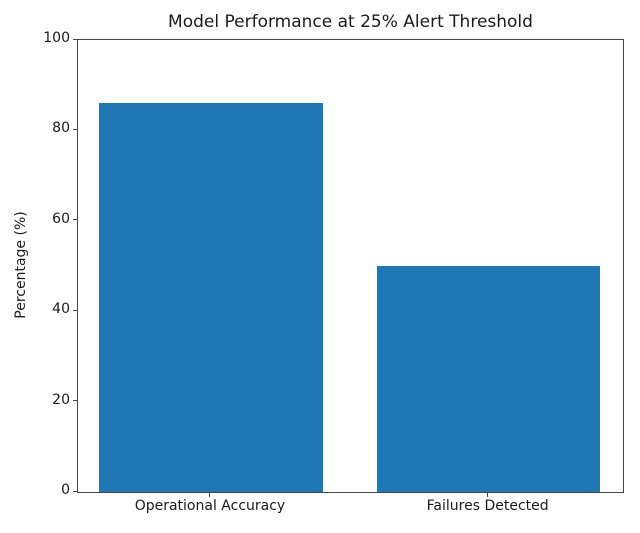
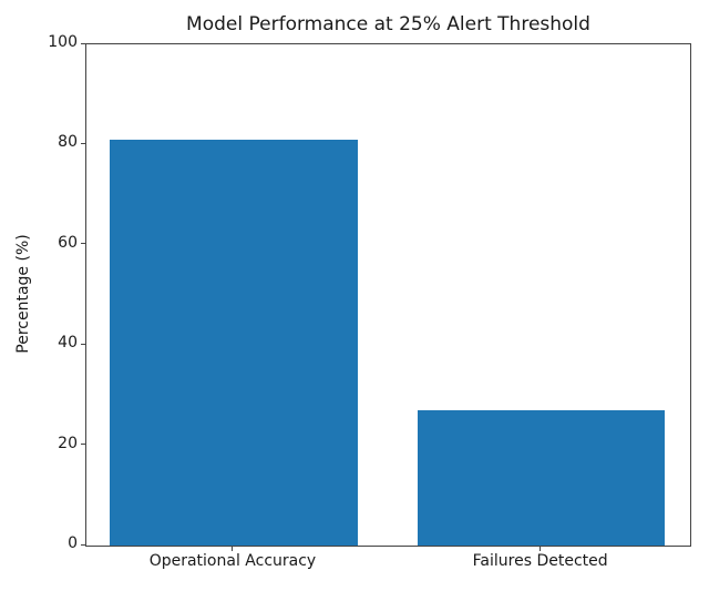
Operational Accuracy: 86 -> 81
Failures Detected: 50 -> 27
